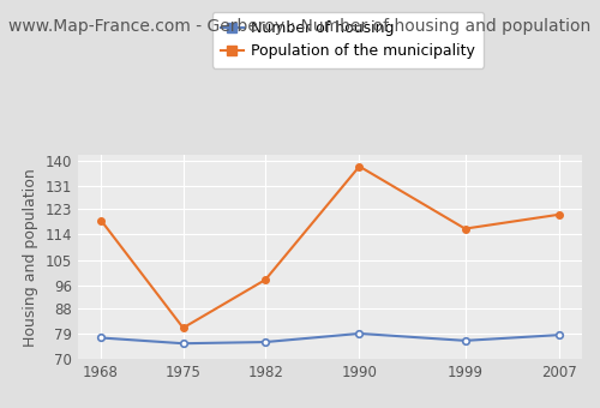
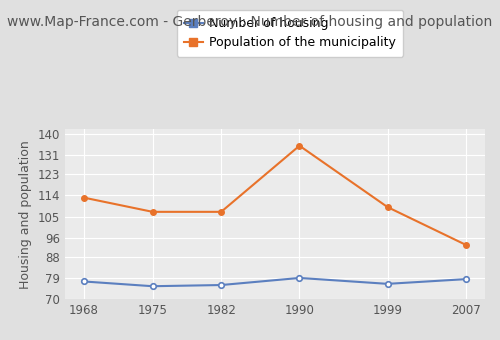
Population of the municipality/1968: 119 -> 113
Population of the municipality/1975: 81 -> 107
Population of the municipality/1982: 98 -> 107
Population of the municipality/1990: 138 -> 135
Population of the municipality/1999: 116 -> 109
Population of the municipality/2007: 121 -> 93
